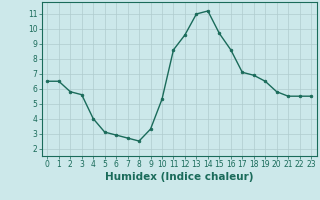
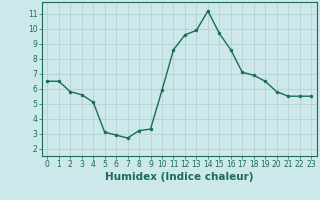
4: 4.0 -> 5.1
8: 2.5 -> 3.2
10: 5.3 -> 5.9
13: 11.0 -> 9.9
